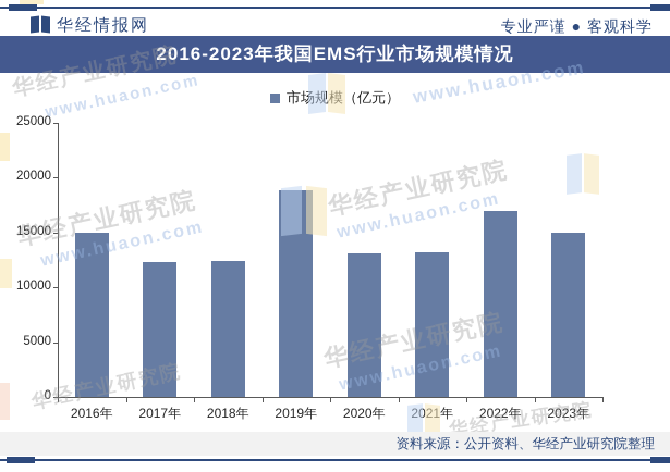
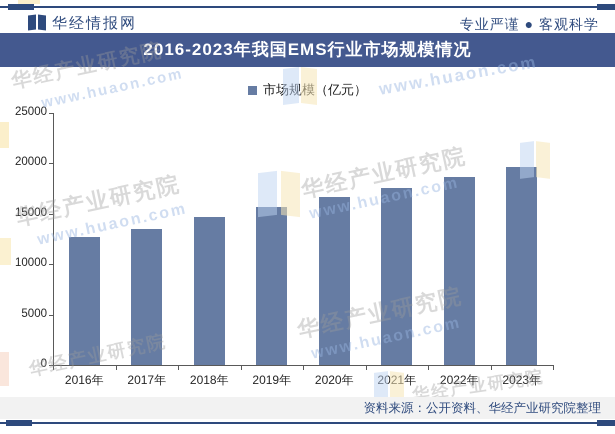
2016年: 15000 -> 12700
2017年: 12300 -> 13400
2018年: 12400 -> 14600
2019年: 18800 -> 15600
2020年: 13100 -> 16700
2021年: 13200 -> 17600
2022年: 17000 -> 18700
2023年: 15000 -> 19600
